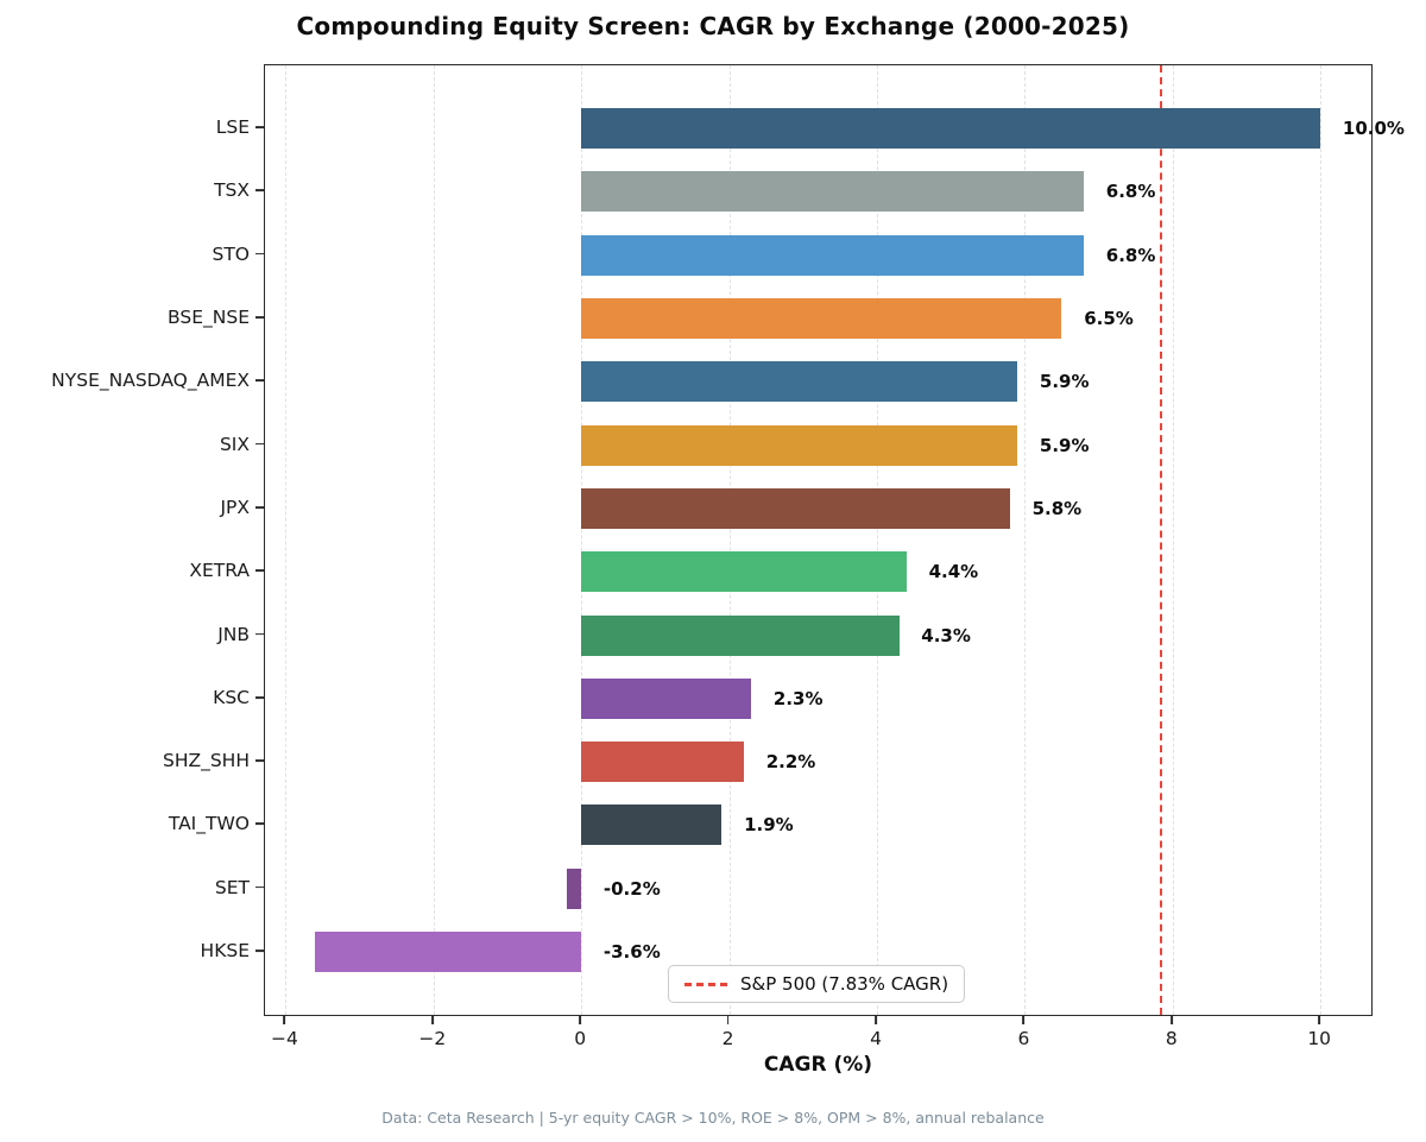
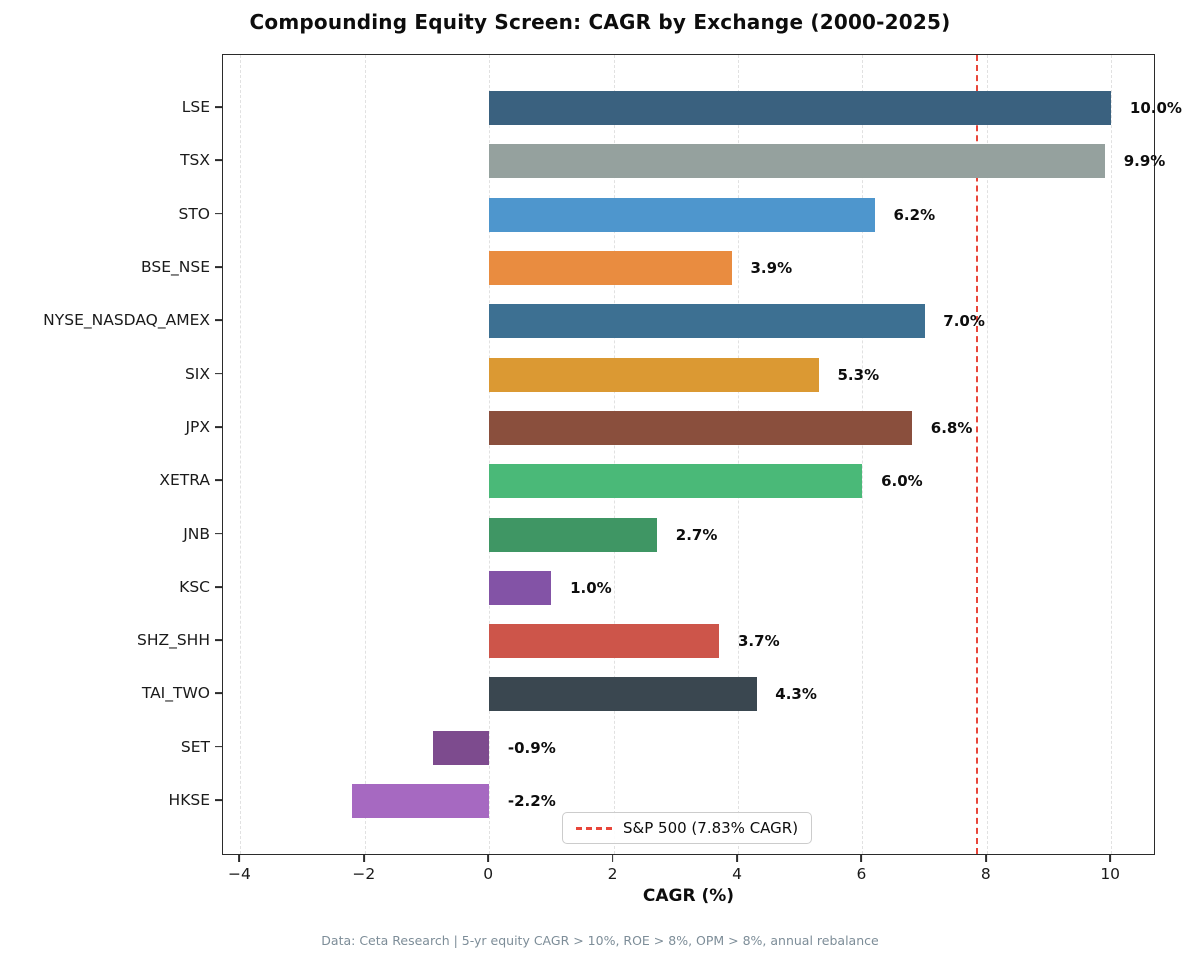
TSX: 6.8% -> 9.9%
STO: 6.8% -> 6.2%
BSE_NSE: 6.5% -> 3.9%
NYSE_NASDAQ_AMEX: 5.9% -> 7.0%
SIX: 5.9% -> 5.3%
JPX: 5.8% -> 6.8%
XETRA: 4.4% -> 6.0%
JNB: 4.3% -> 2.7%
KSC: 2.3% -> 1.0%
SHZ_SHH: 2.2% -> 3.7%
TAI_TWO: 1.9% -> 4.3%
SET: -0.2% -> -0.9%
HKSE: -3.6% -> -2.2%
